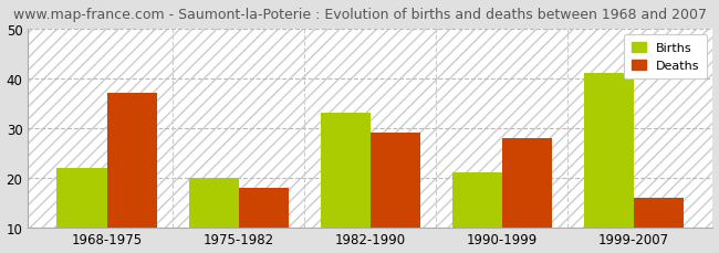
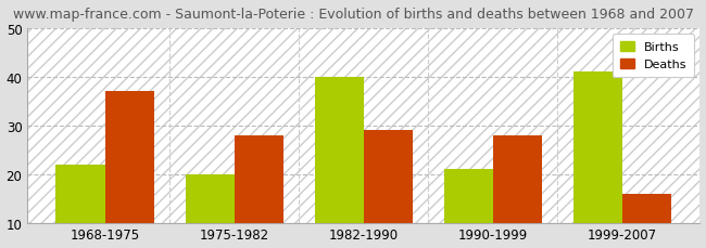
Deaths/1975-1982: 18 -> 28
Births/1982-1990: 33 -> 40
